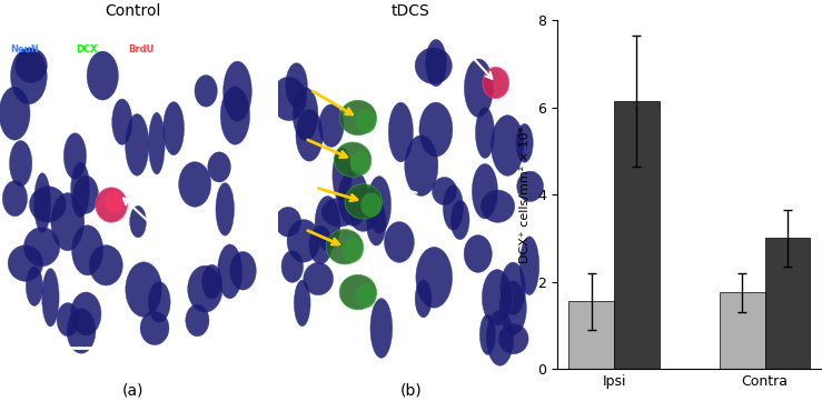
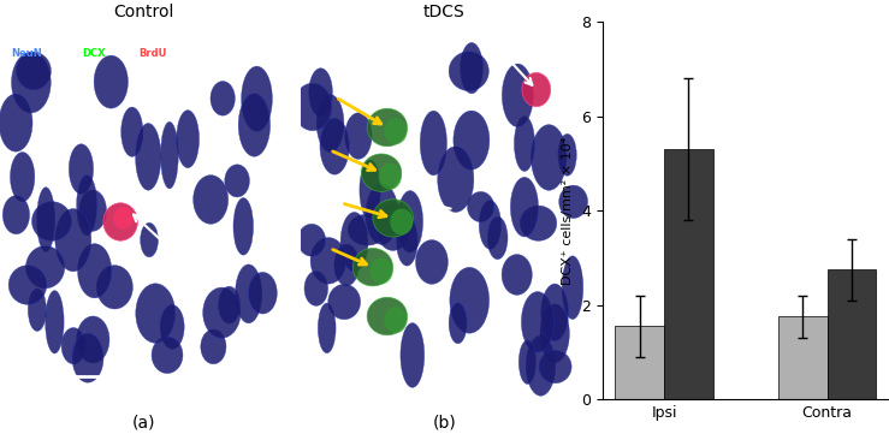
tDCS/Ipsi: 6.15 -> 5.30
tDCS/Contra: 3.00 -> 2.75
